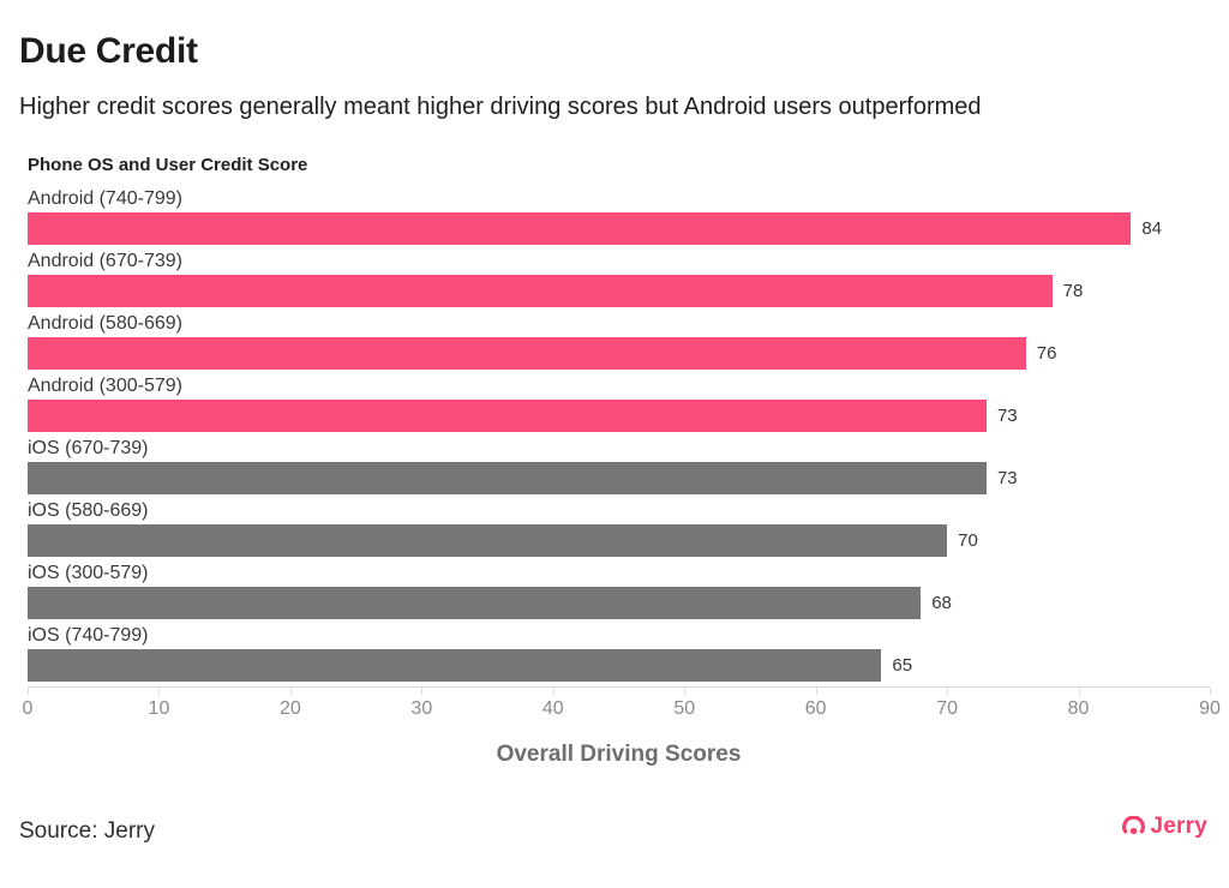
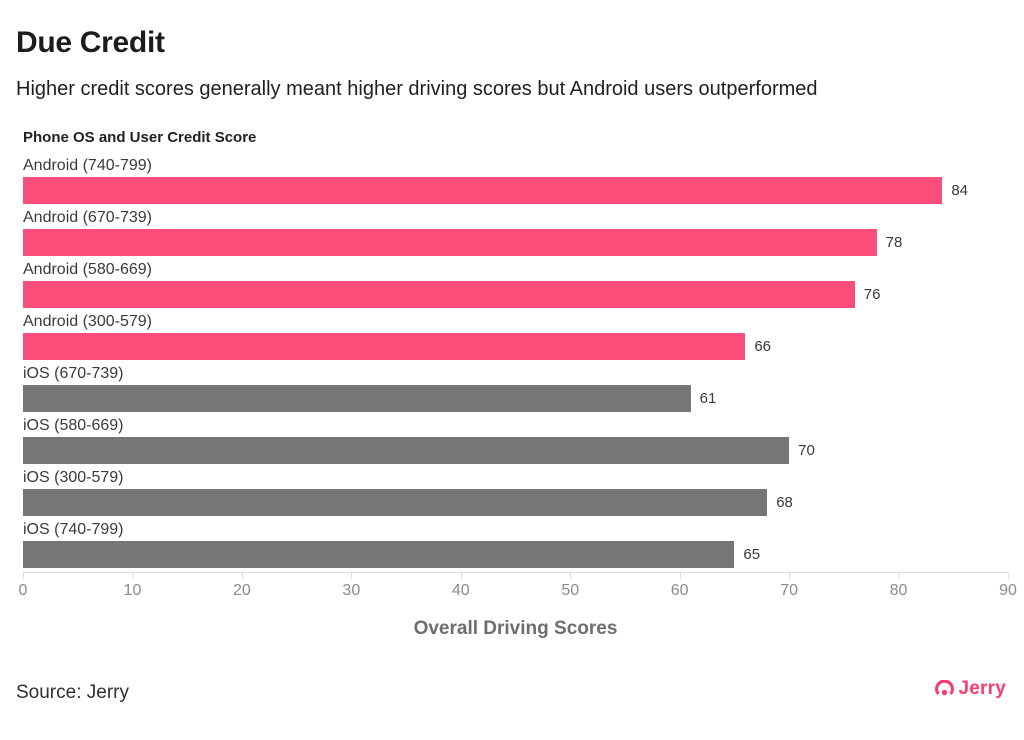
Android (300-579): 73 -> 66
iOS (670-739): 73 -> 61
